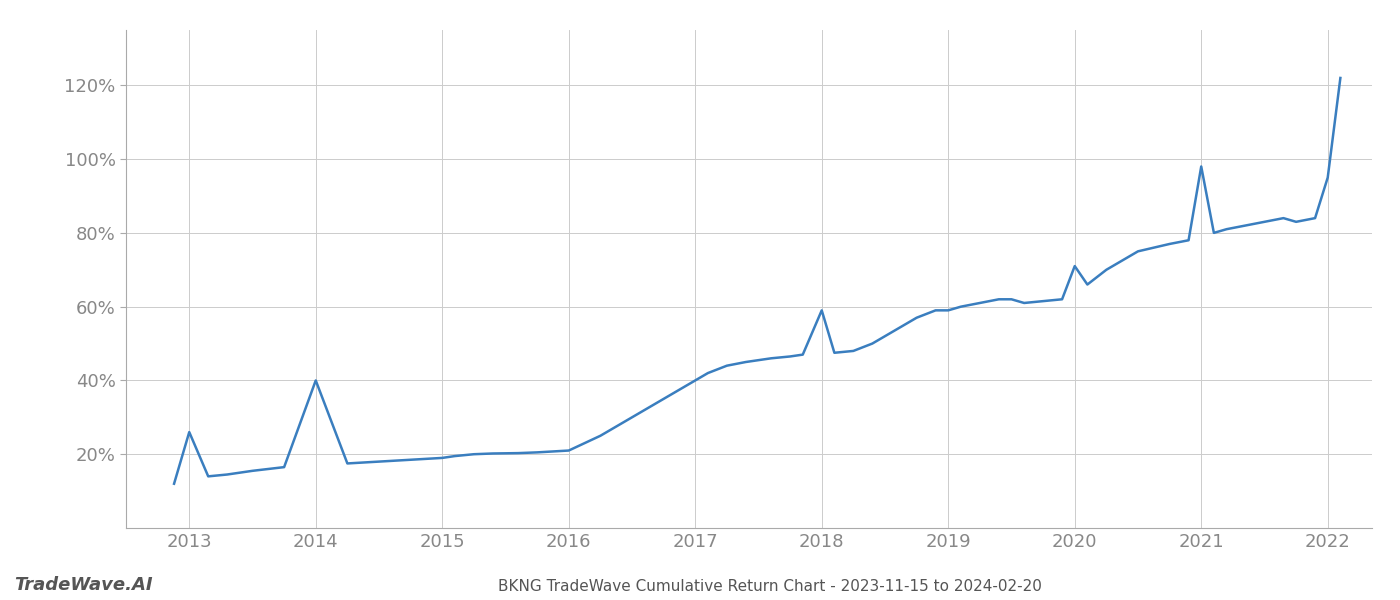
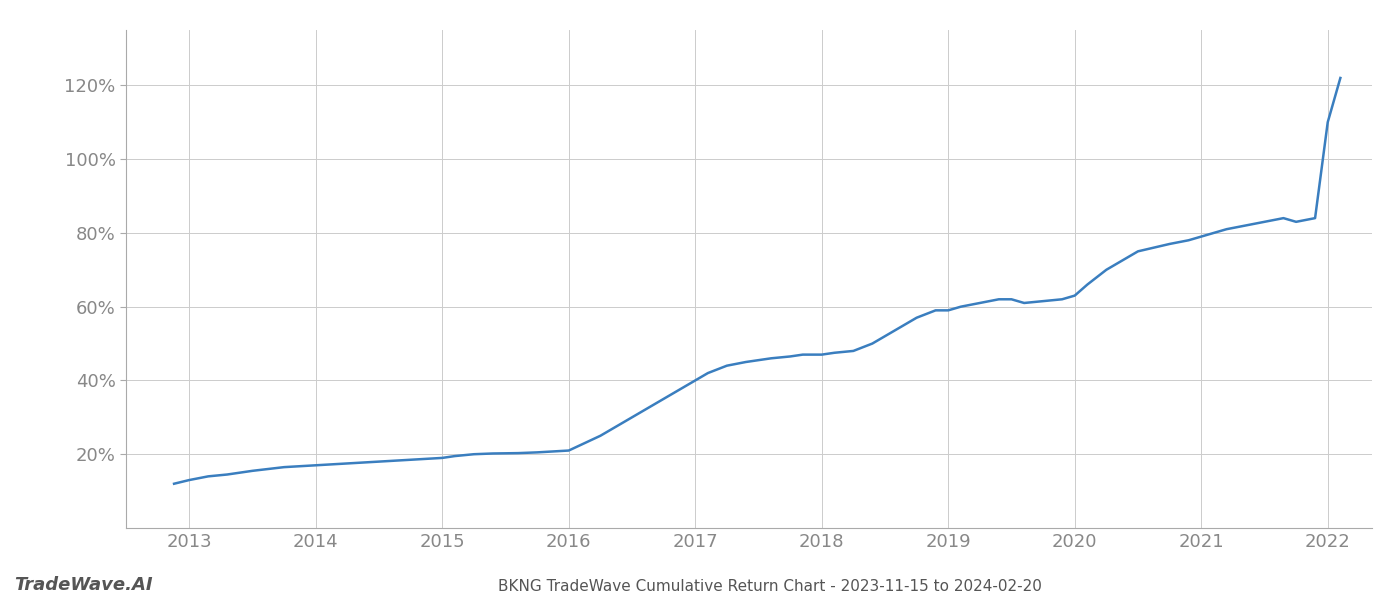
2013: 26.0% -> 13.0%
2014: 40.0% -> 17.0%
2018: 59.0% -> 47.0%
2020: 71.0% -> 63.0%
2021: 98.0% -> 79.0%
2022: 95.0% -> 110.0%
